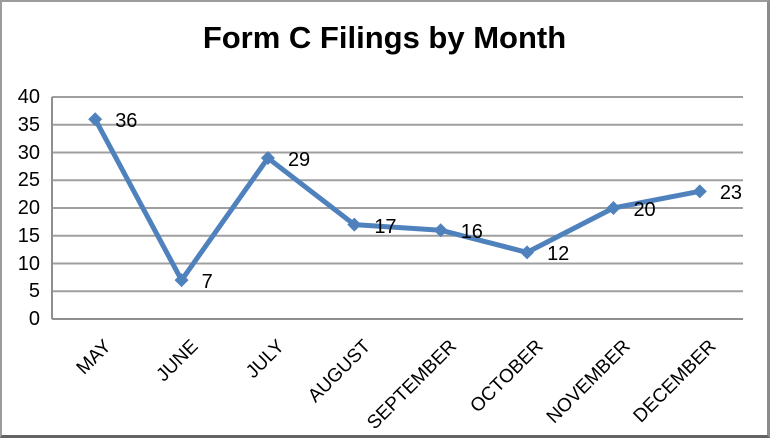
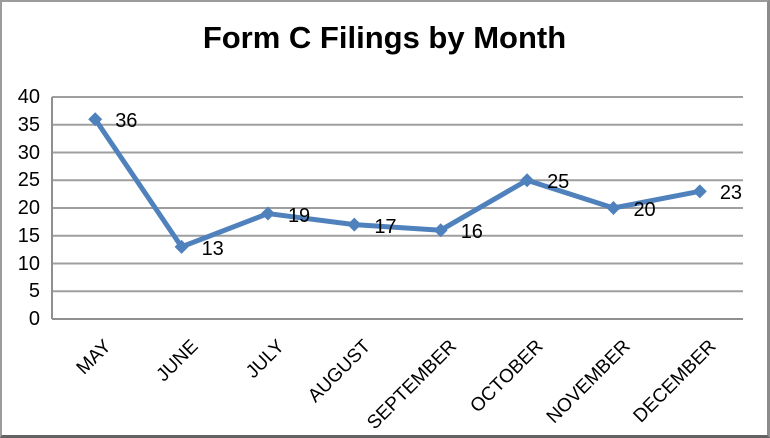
JUNE: 7 -> 13
JULY: 29 -> 19
OCTOBER: 12 -> 25
